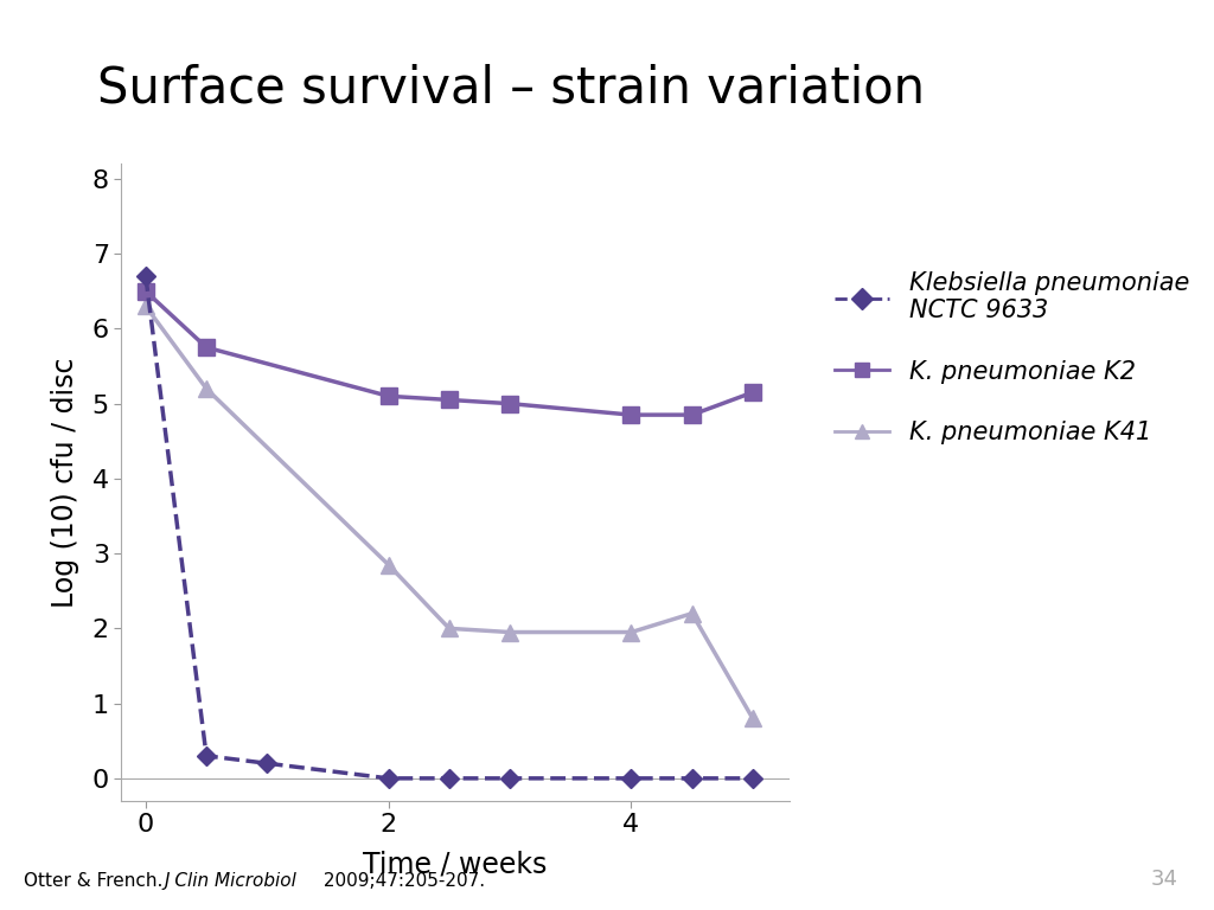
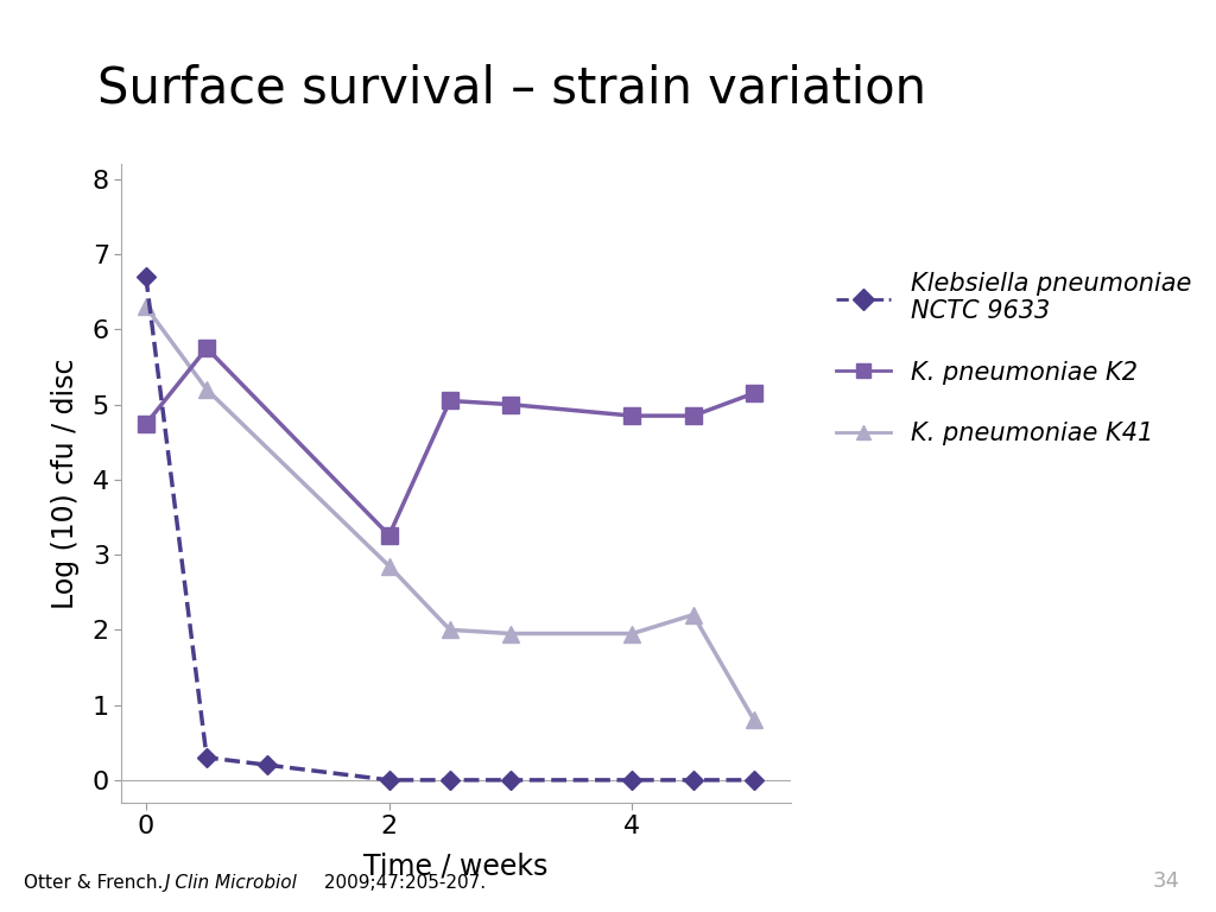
K. pneumoniae K2/0: 6.50 -> 4.74
K. pneumoniae K2/2: 5.10 -> 3.26
